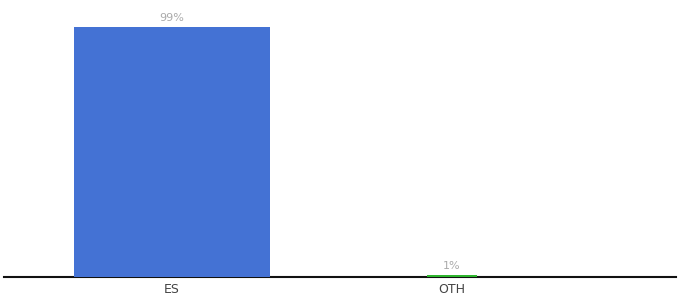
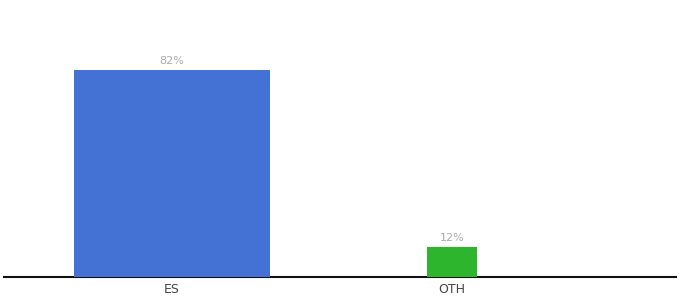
ES: 99% -> 82%
OTH: 1% -> 12%
